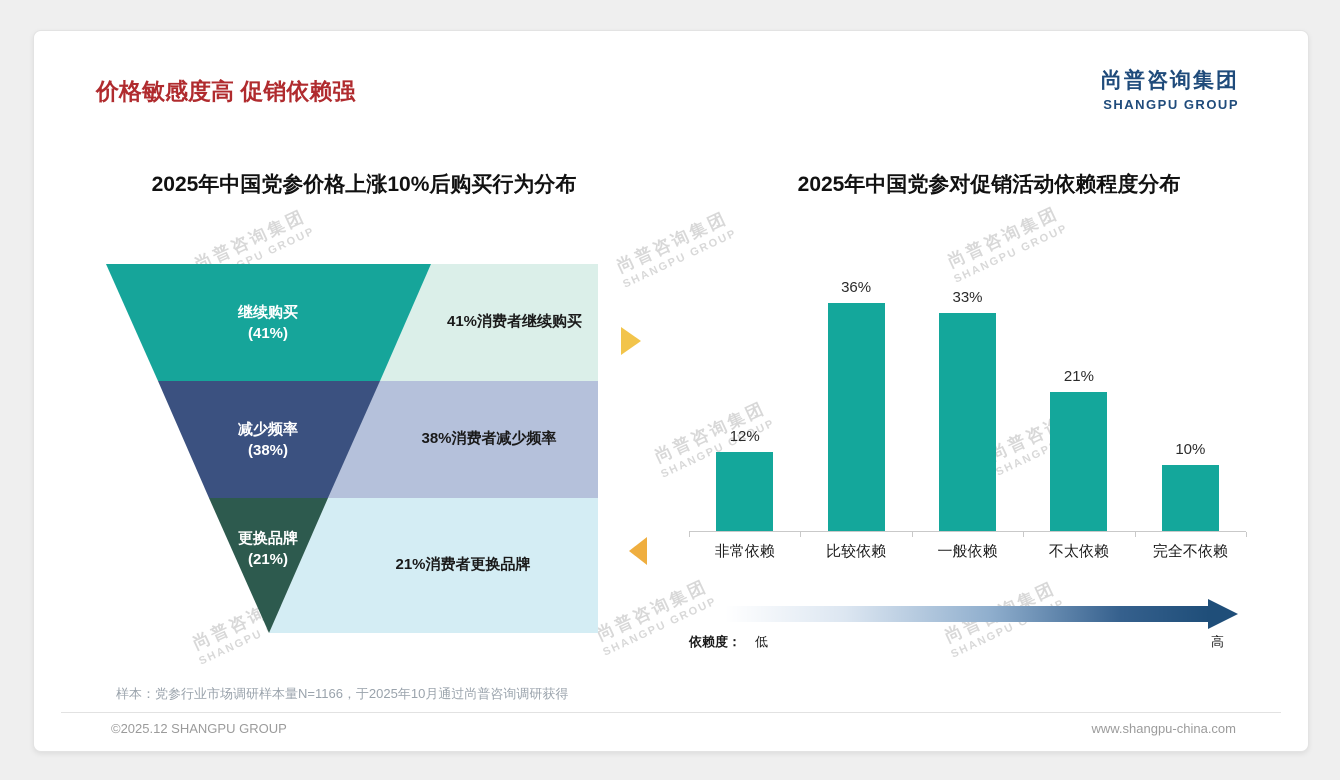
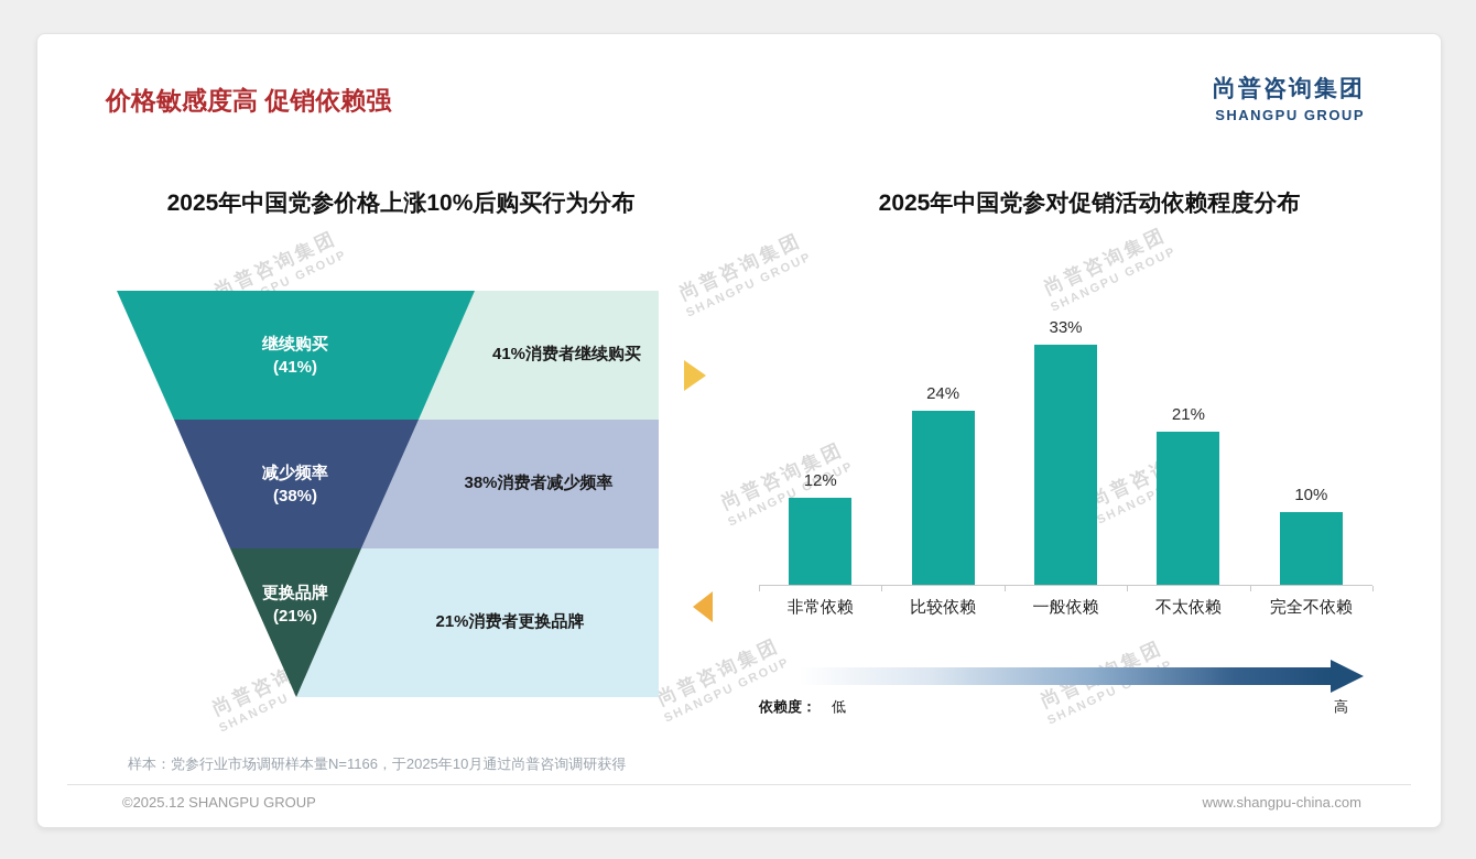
2025年中国党参对促销活动依赖程度分布/比较依赖: 36% -> 24%
